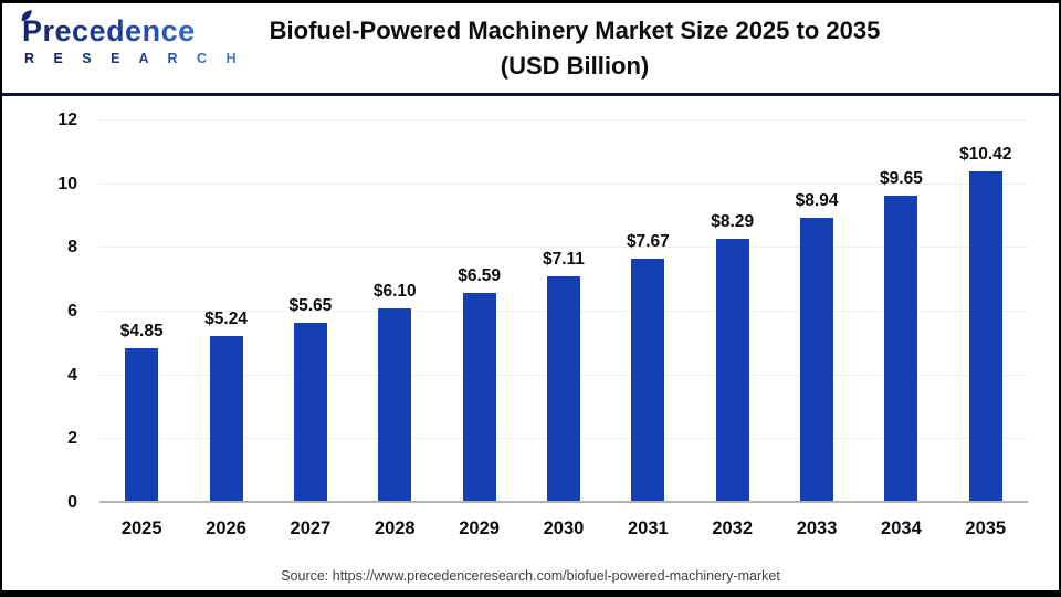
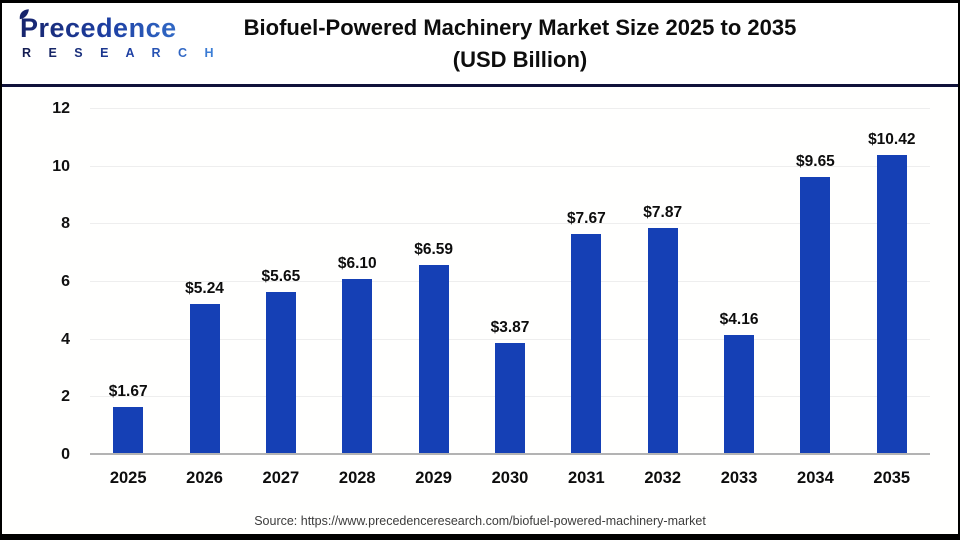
2025: $4.85 -> $1.67
2030: $7.11 -> $3.87
2032: $8.29 -> $7.87
2033: $8.94 -> $4.16
